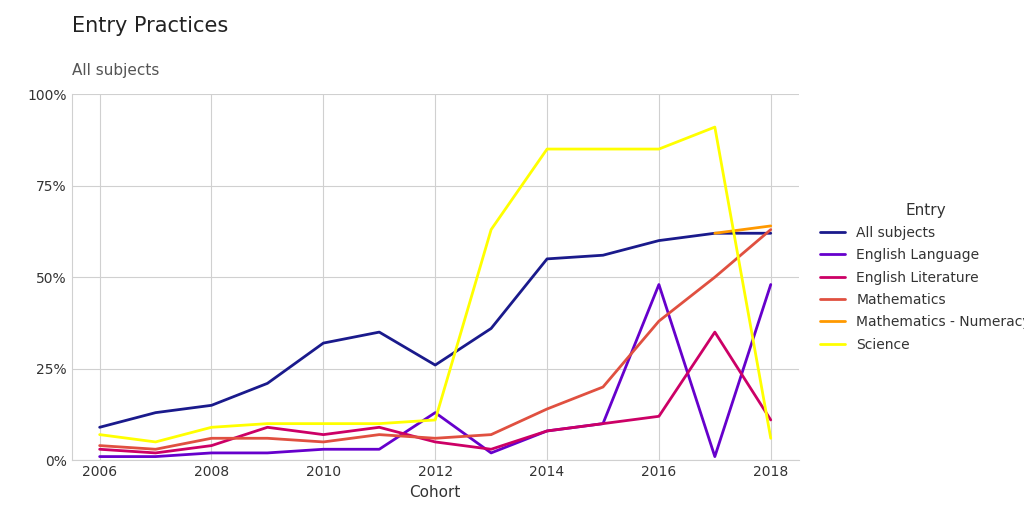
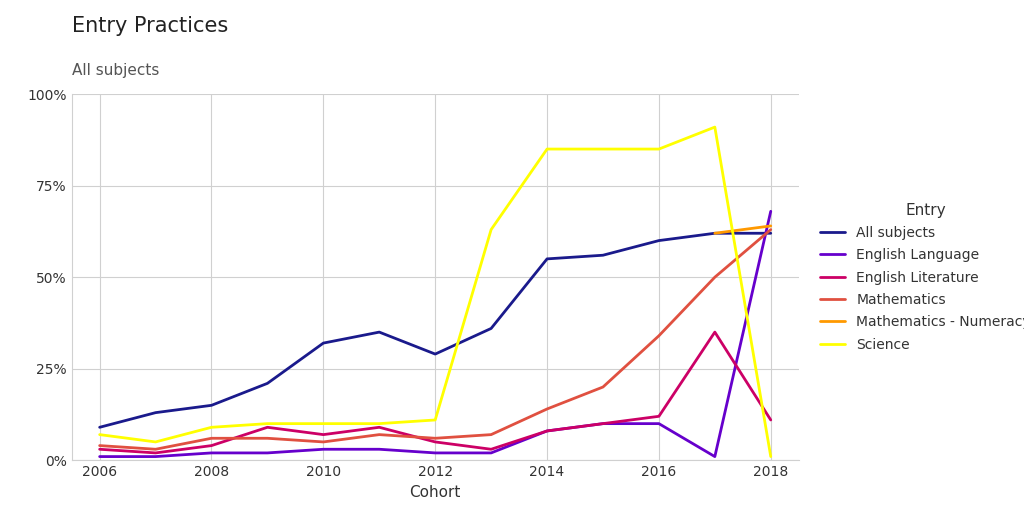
All subjects/2012: 26% -> 29%
English Language/2012: 13% -> 2%
English Language/2016: 48% -> 10%
Mathematics/2016: 38% -> 34%
English Language/2018: 48% -> 68%
Science/2018: 6% -> 1%
